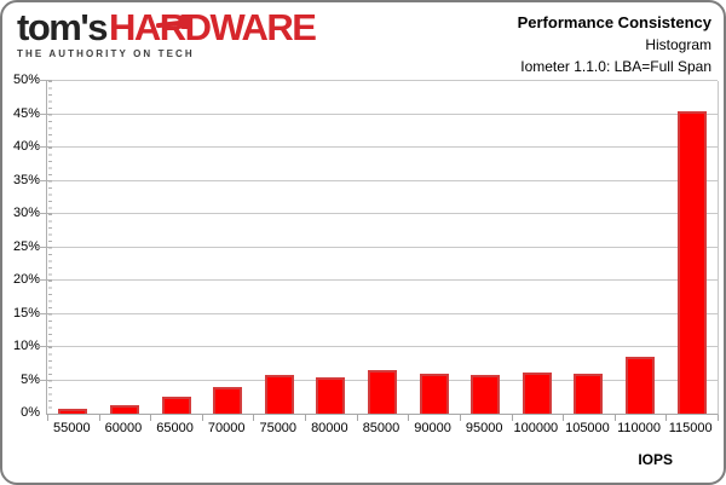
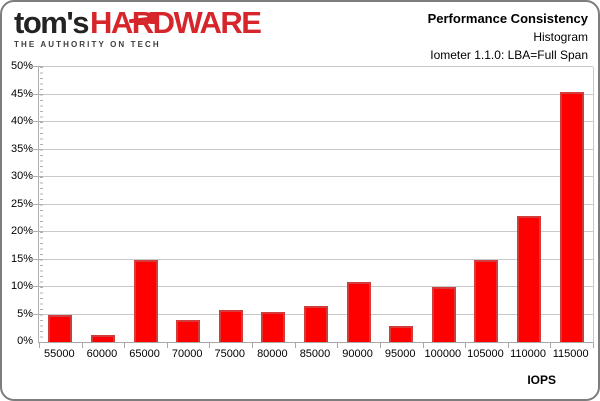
55000: 1% -> 5%
65000: 2% -> 15%
90000: 6% -> 11%
95000: 6% -> 3%
100000: 6% -> 10%
105000: 6% -> 15%
110000: 8% -> 23%
